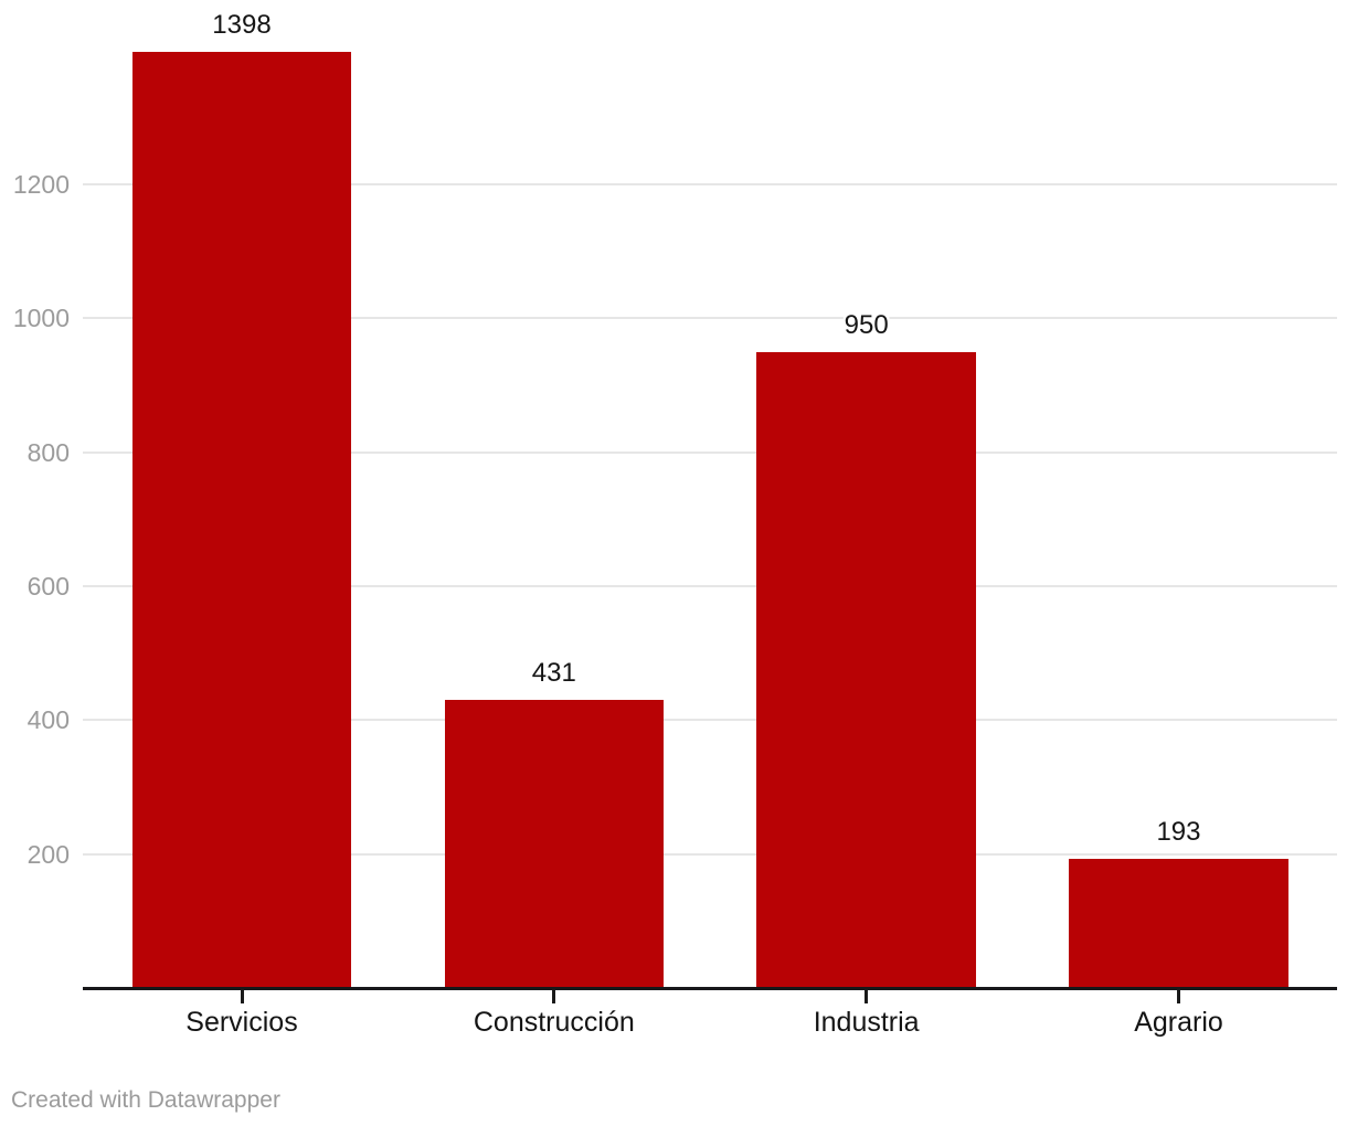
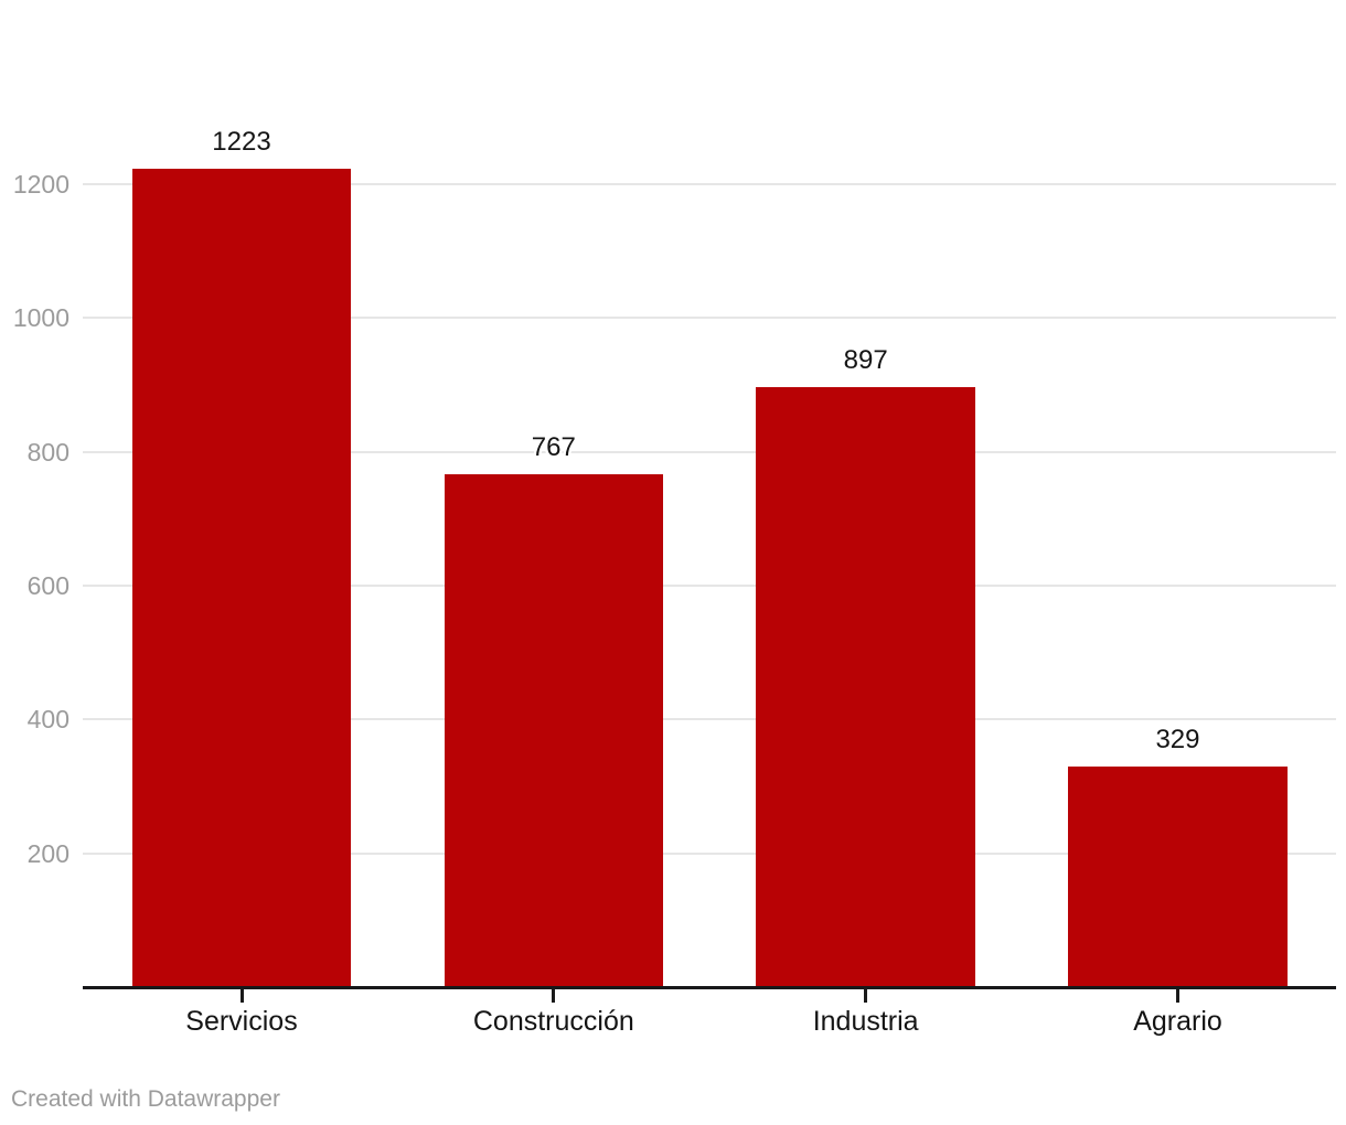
Servicios: 1398 -> 1223
Construcción: 431 -> 767
Industria: 950 -> 897
Agrario: 193 -> 329
